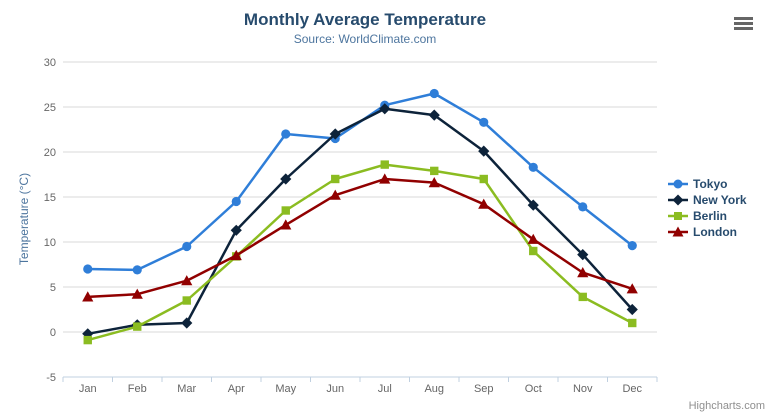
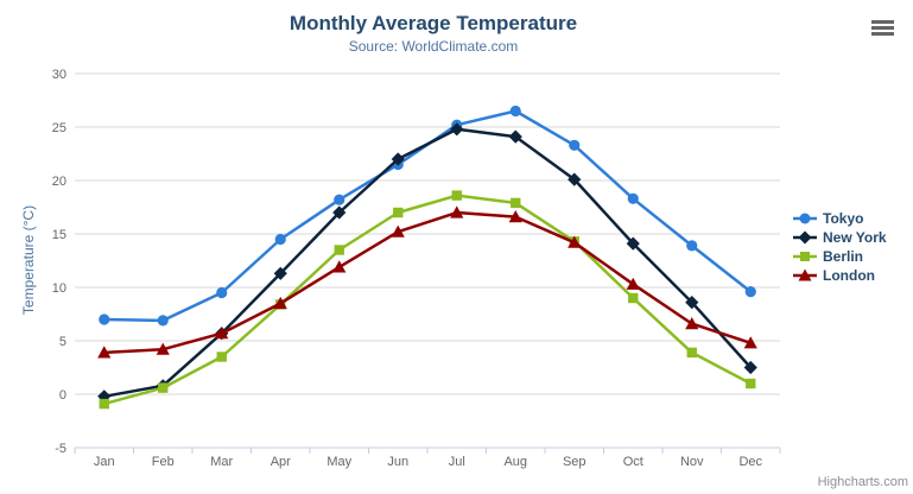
New York/Mar: 1 -> 6
Tokyo/May: 22 -> 18
Berlin/Sep: 17 -> 14
